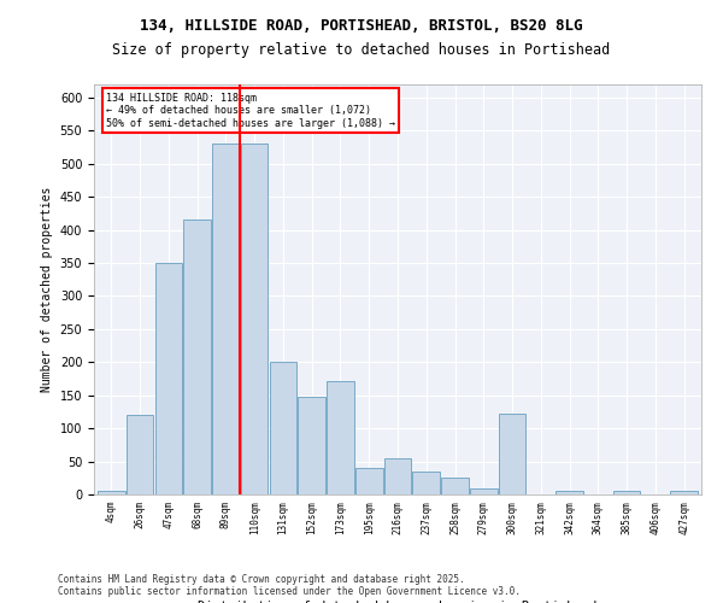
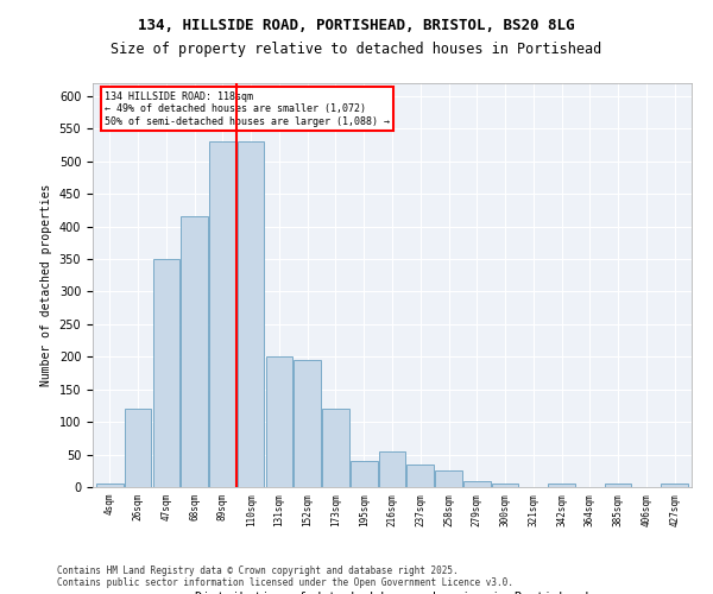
152sqm: 148 -> 195
173sqm: 172 -> 120
300sqm: 122 -> 5
